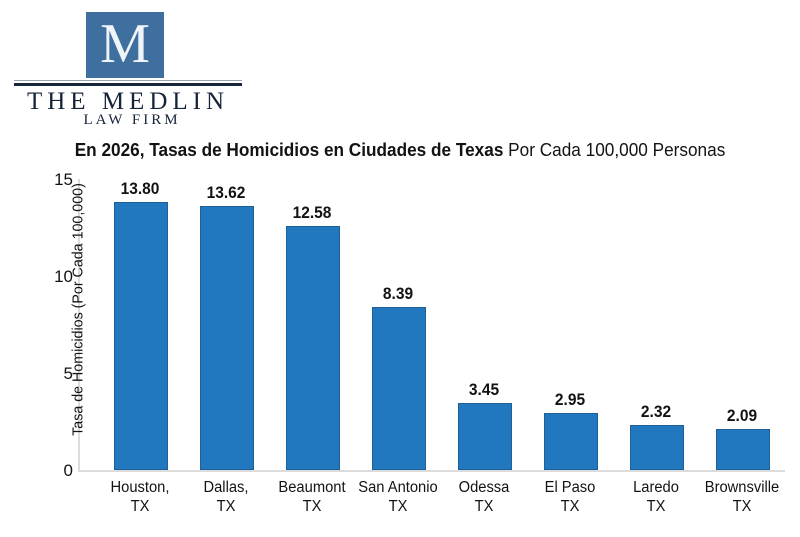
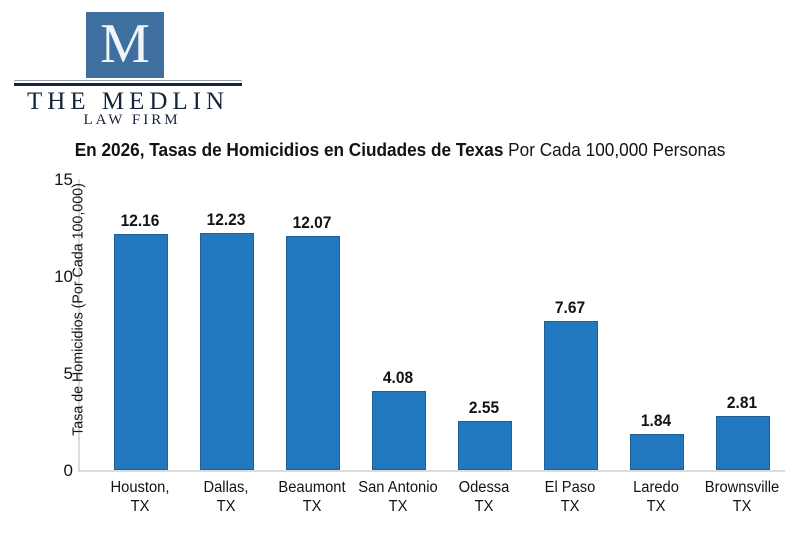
Houston, TX: 13.80 -> 12.16
Dallas, TX: 13.62 -> 12.23
Beaumont TX: 12.58 -> 12.07
San Antonio TX: 8.39 -> 4.08
Odessa TX: 3.45 -> 2.55
El Paso TX: 2.95 -> 7.67
Laredo TX: 2.32 -> 1.84
Brownsville TX: 2.09 -> 2.81
